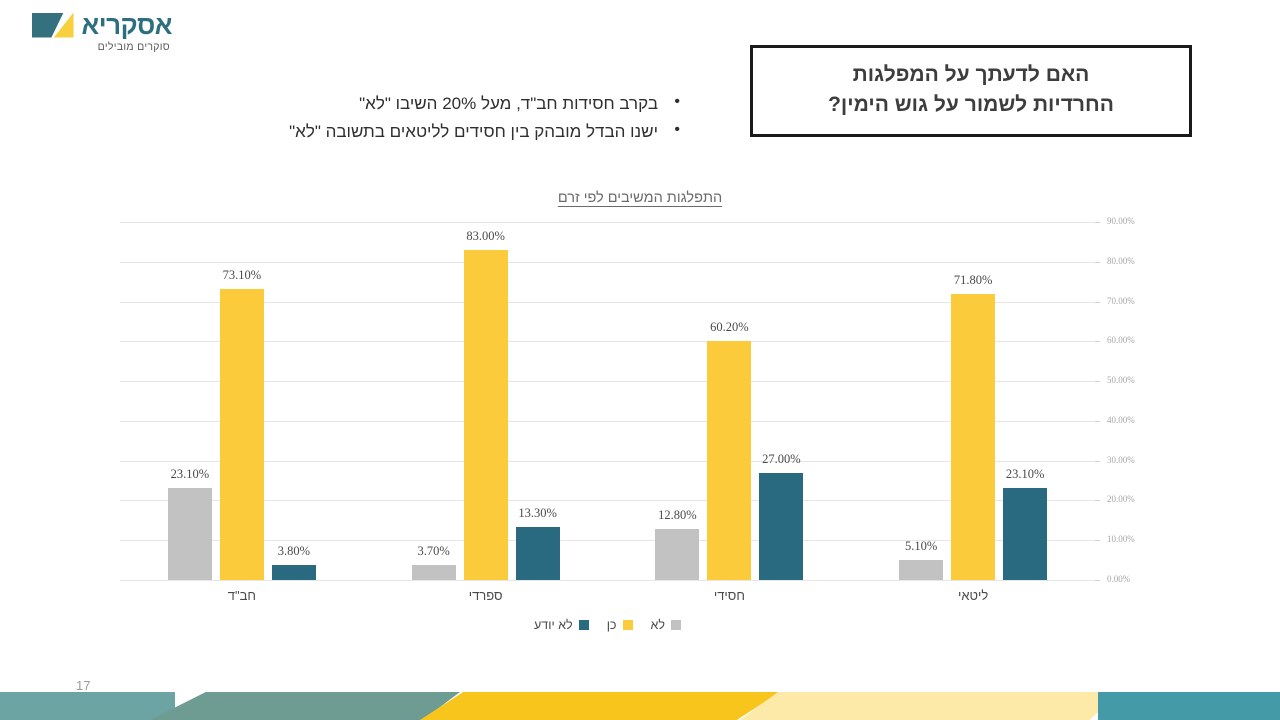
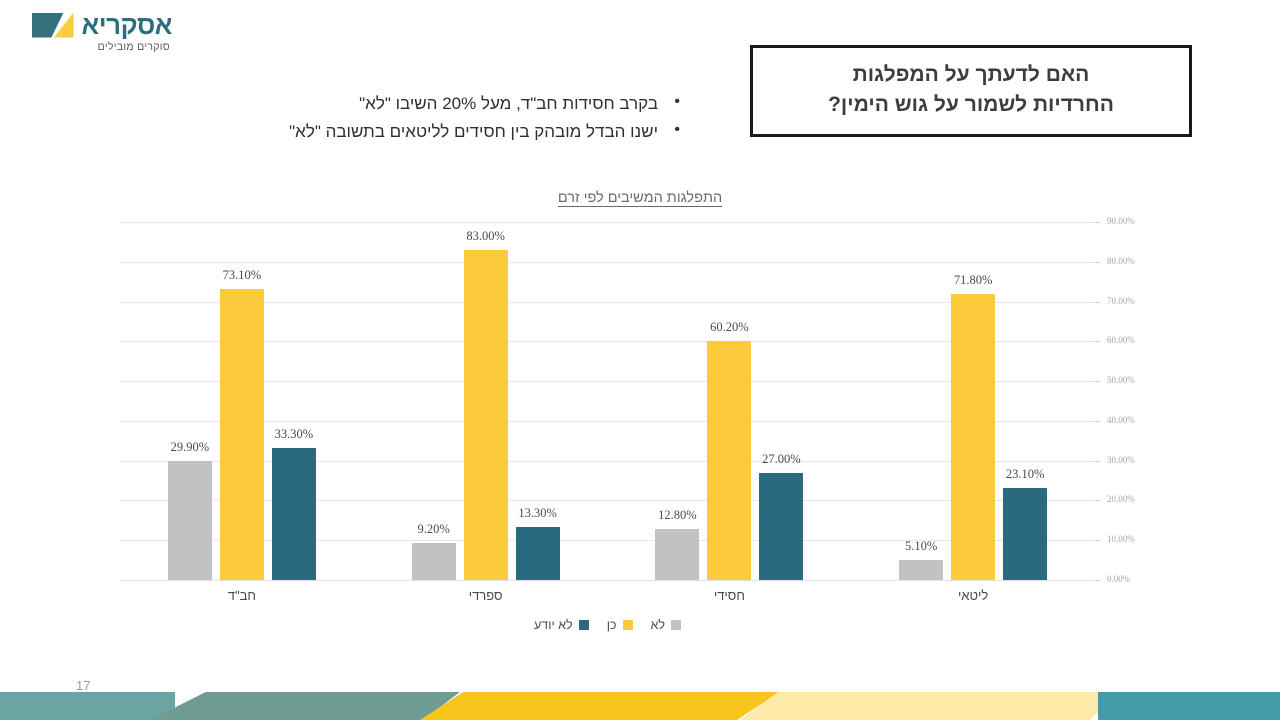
לא/חב"ד: 23.10% -> 29.90%
לא יודע/חב"ד: 3.80% -> 33.30%
לא/ספרדי: 3.70% -> 9.20%
